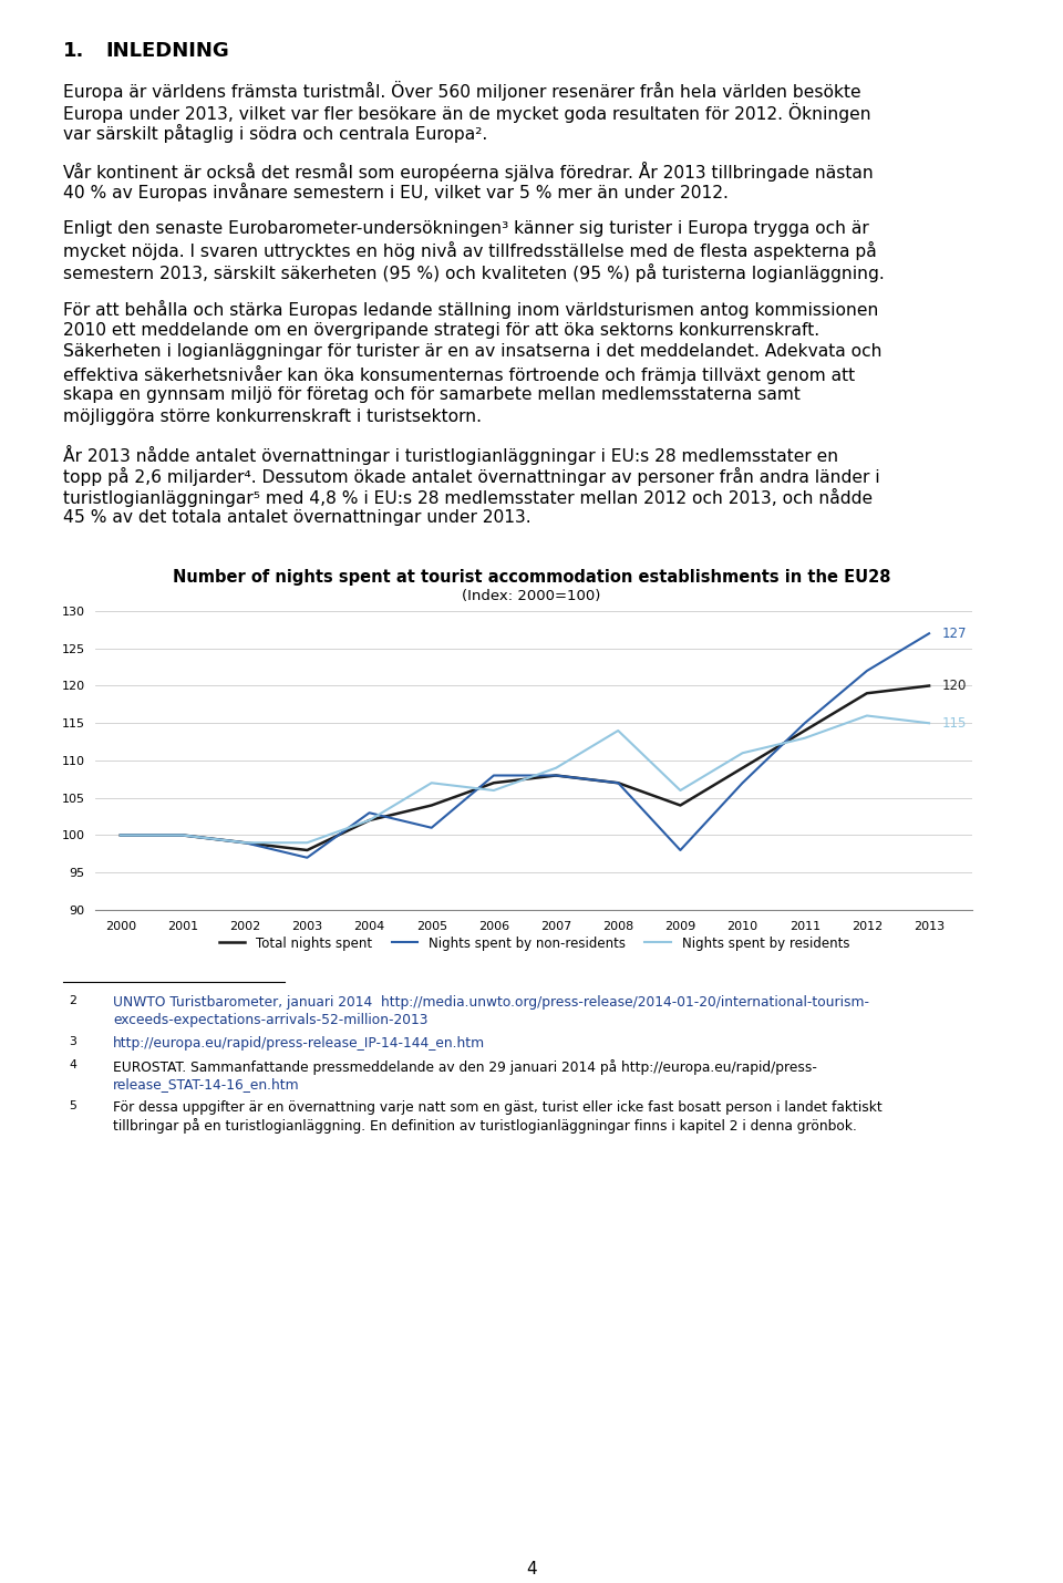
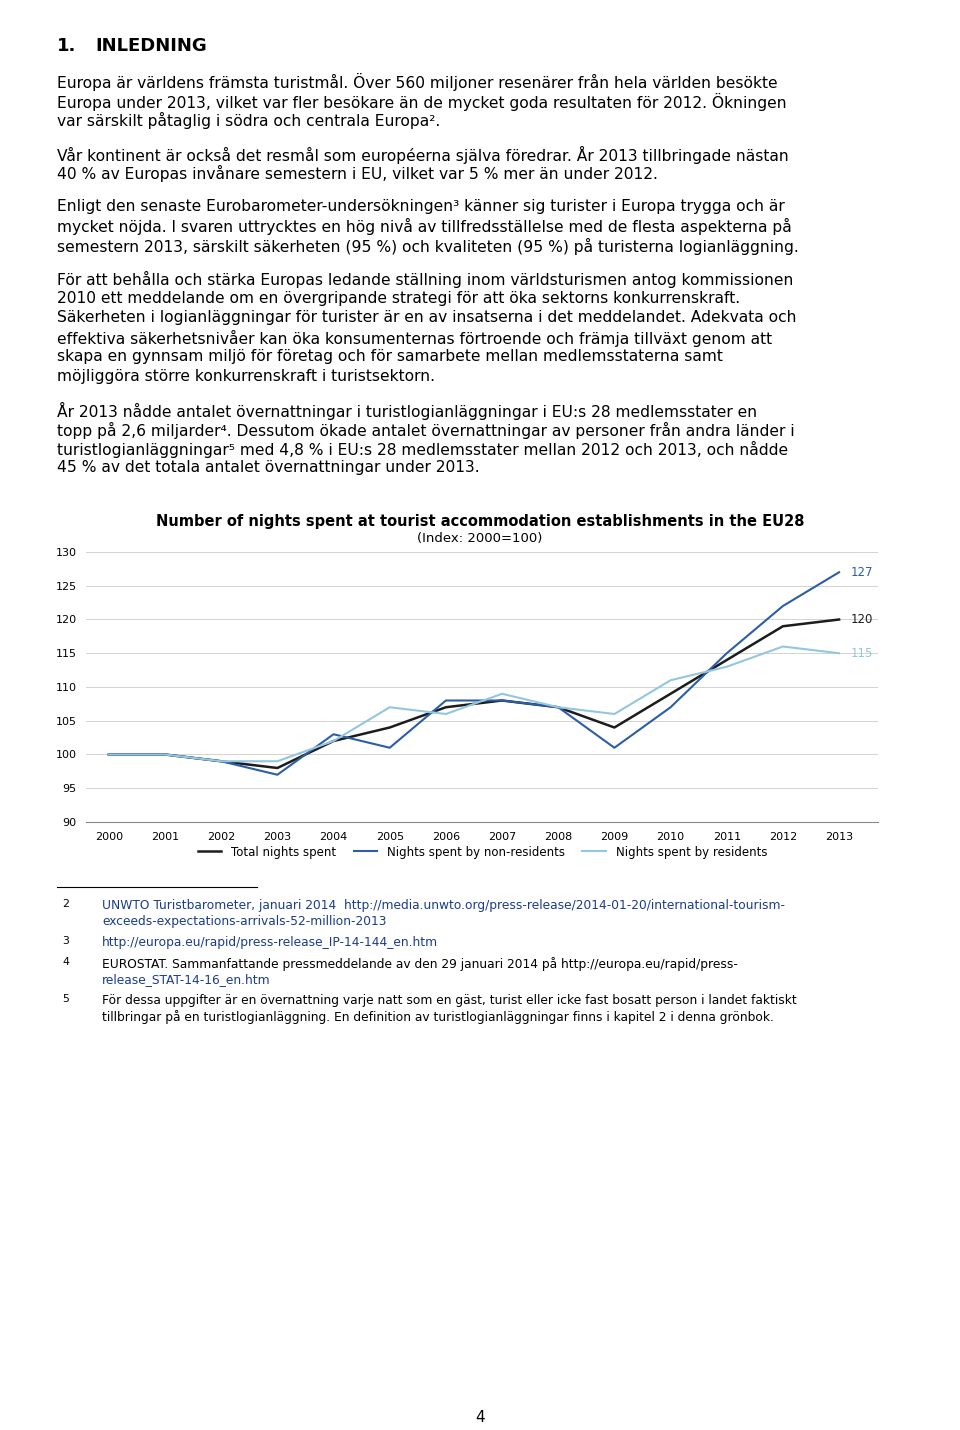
Nights spent by residents/2008: 114 -> 107
Nights spent by non-residents/2009: 98 -> 101
